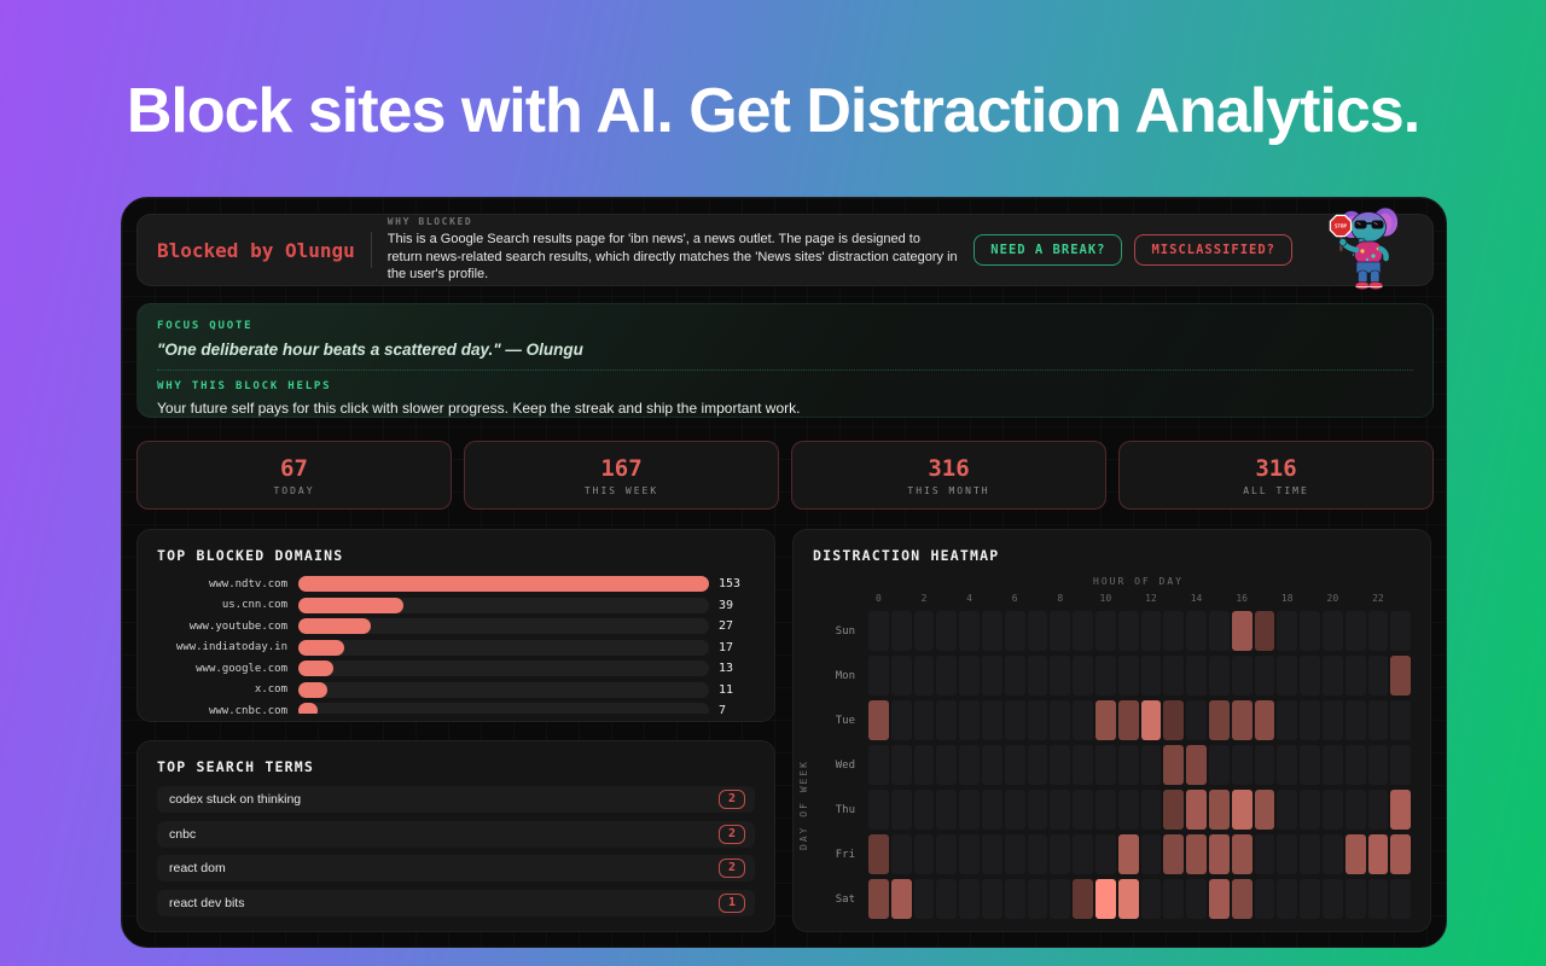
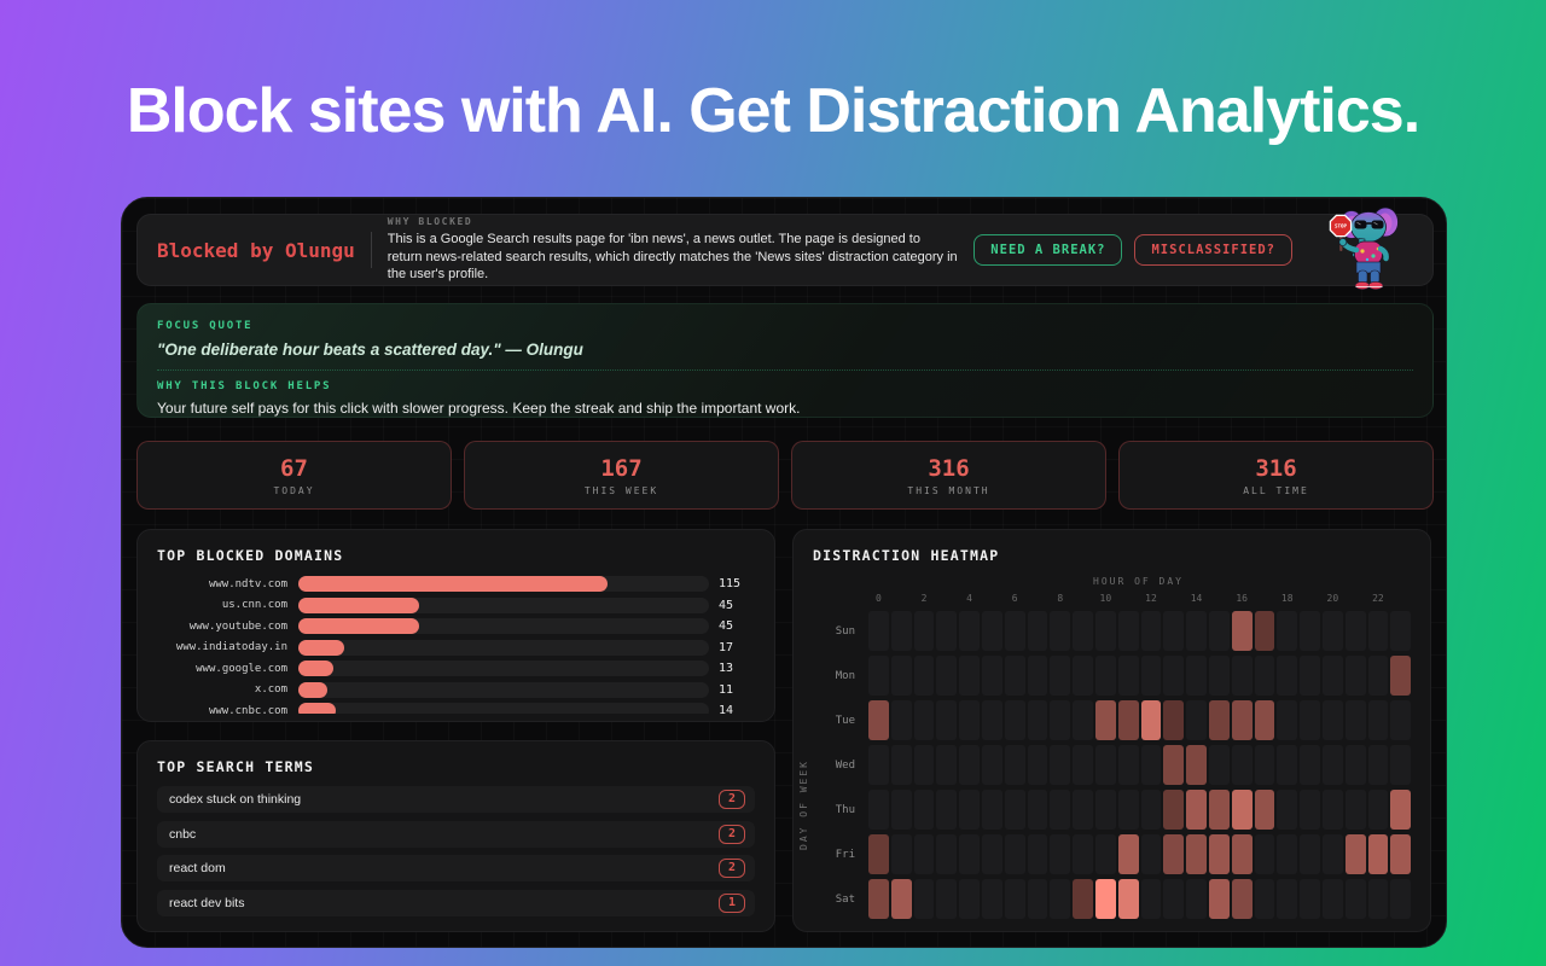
TOP BLOCKED DOMAINS/www.ndtv.com: 153 -> 115
TOP BLOCKED DOMAINS/us.cnn.com: 39 -> 45
TOP BLOCKED DOMAINS/www.youtube.com: 27 -> 45
TOP BLOCKED DOMAINS/www.cnbc.com: 7 -> 14
